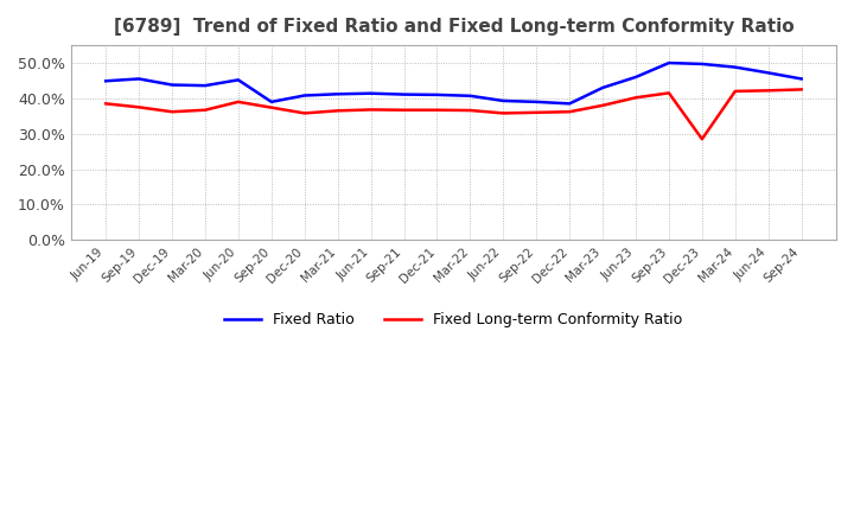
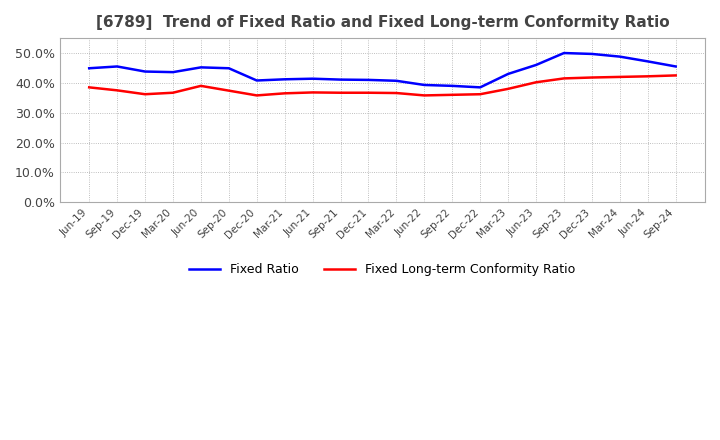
Fixed Ratio/Sep-20: 39.0% -> 44.9%
Fixed Long-term Conformity Ratio/Dec-23: 28.5% -> 41.8%
